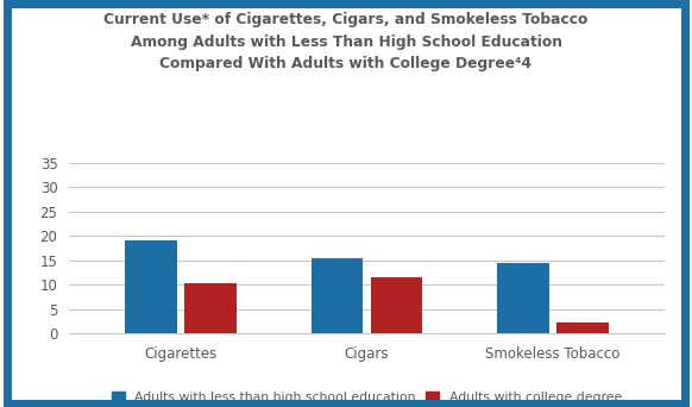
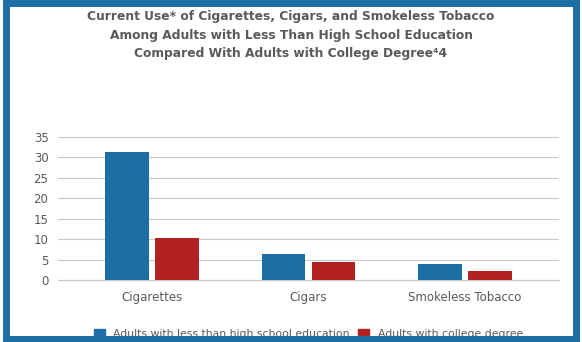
Adults with less than high school education/Cigarettes: 19.0 -> 31.4
Adults with less than high school education/Cigars: 15.5 -> 6.4
Adults with college degree/Cigars: 11.5 -> 4.5
Adults with less than high school education/Smokeless Tobacco: 14.5 -> 3.9
